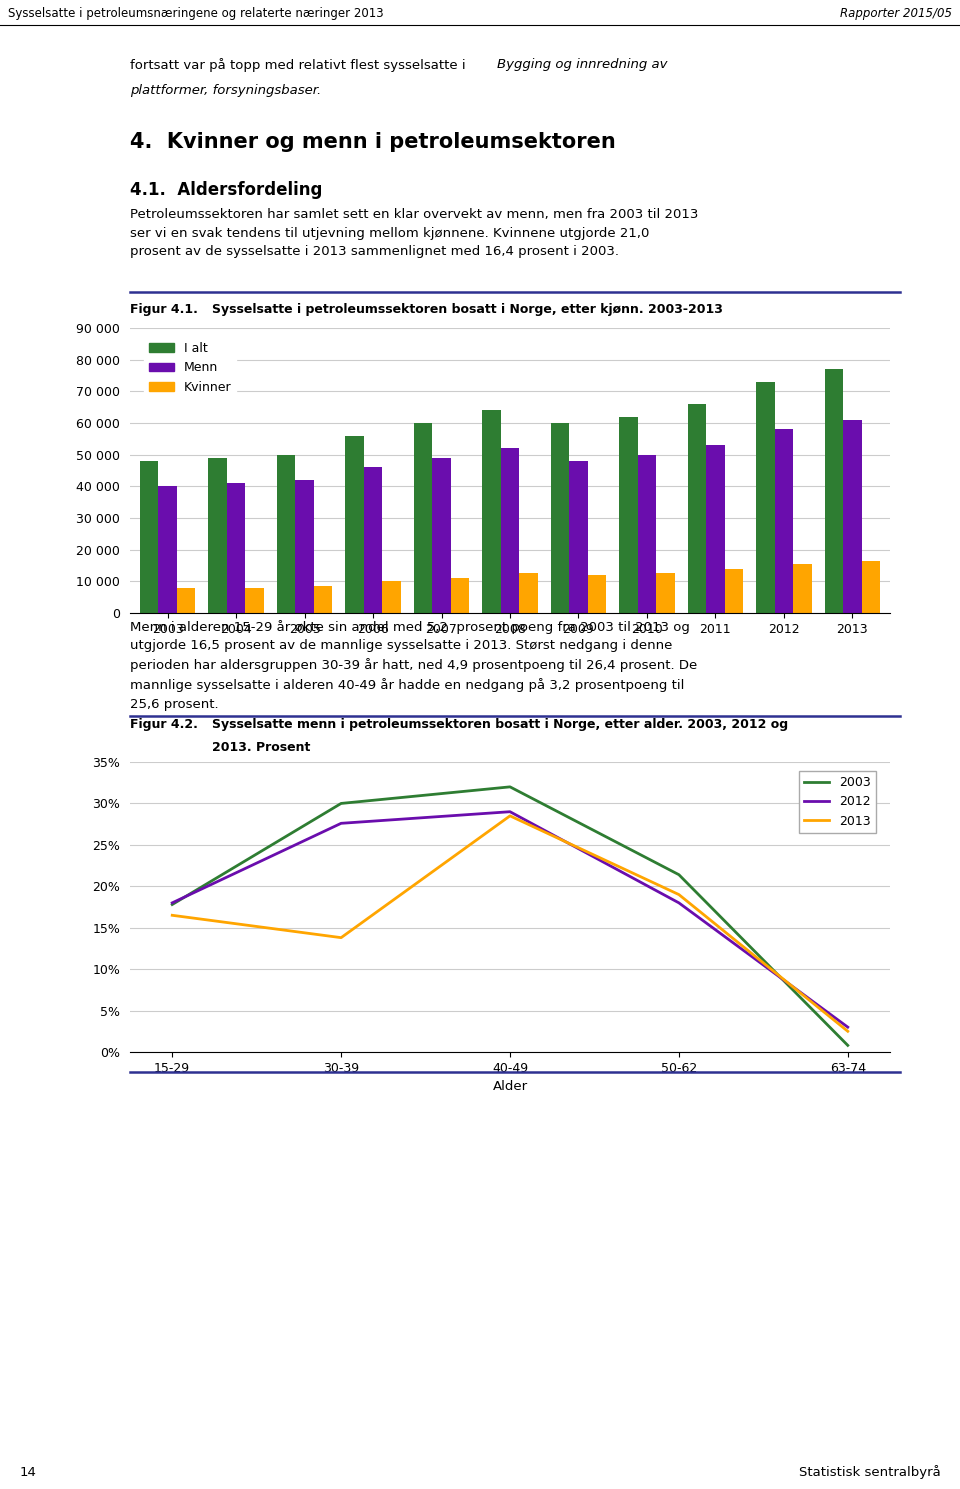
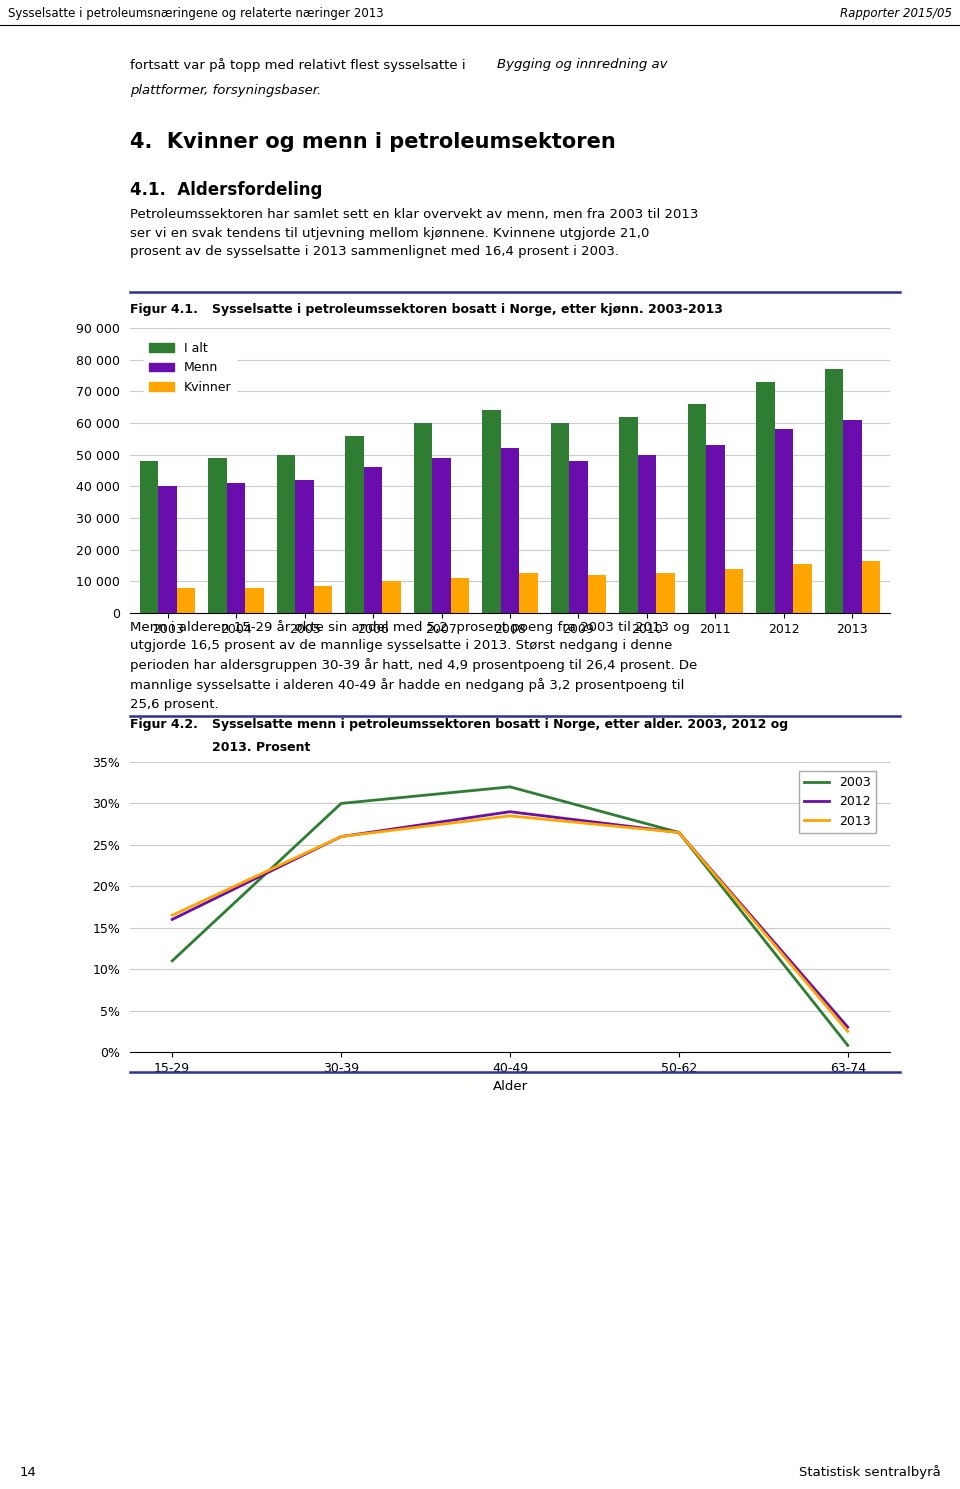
2003/15-29: 17.8% -> 11.0%
2012/15-29: 18.0% -> 16.0%
2012/30-39: 27.6% -> 26.0%
2013/30-39: 13.8% -> 26.0%
2003/50-62: 21.4% -> 26.5%
2012/50-62: 18.0% -> 26.5%
2013/50-62: 19.0% -> 26.5%
